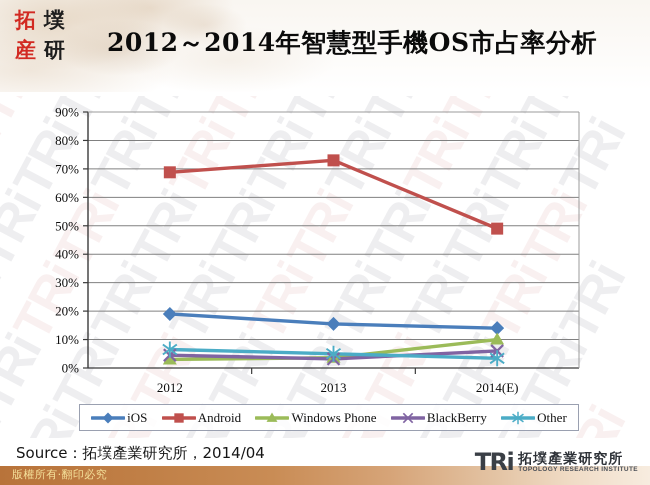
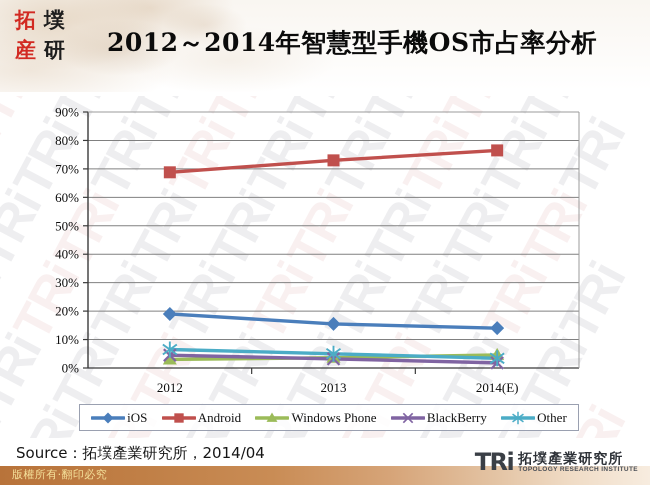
Android/2014(E): 49% -> 76%
Windows Phone/2014(E): 10% -> 5%
BlackBerry/2014(E): 6% -> 2%
